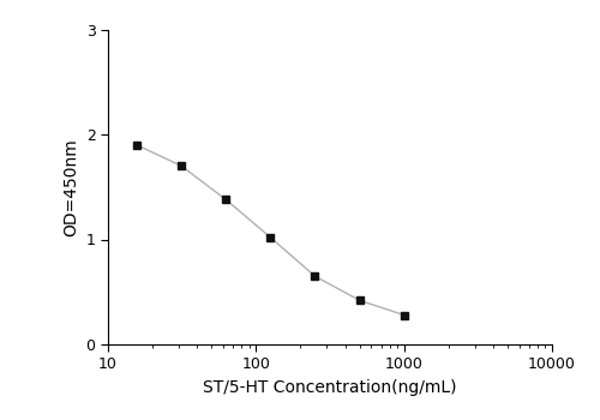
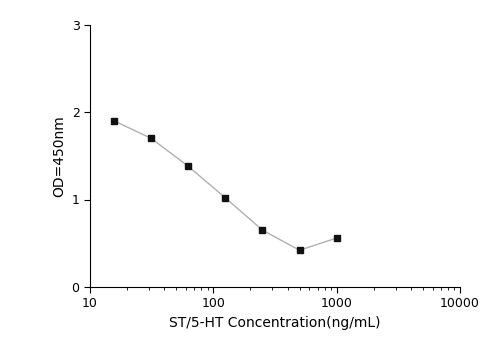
1000: 0.28 -> 0.56
